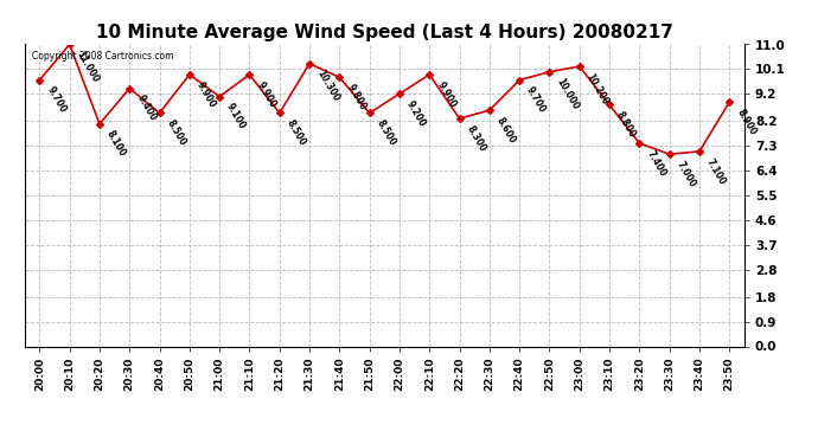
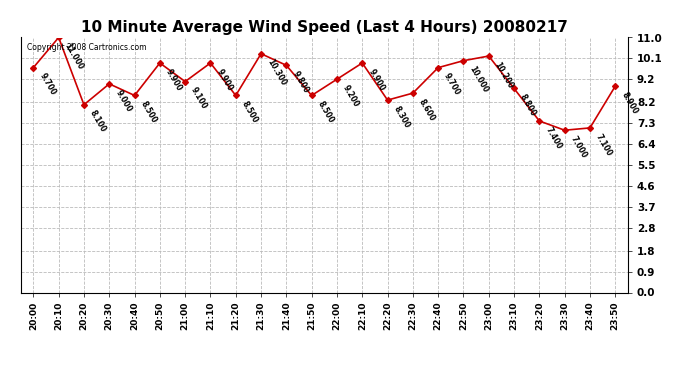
20:30: 9.400 -> 9.000
